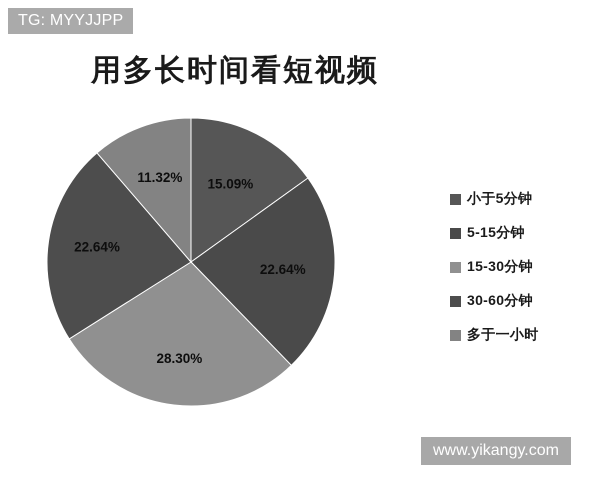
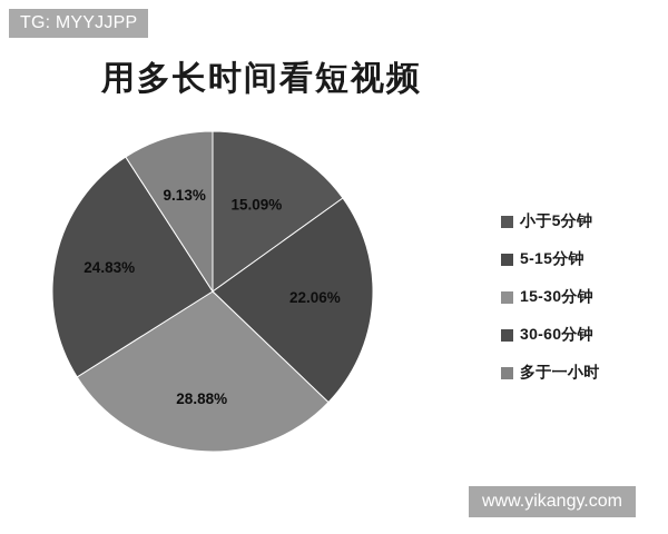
5-15分钟: 22.64% -> 22.06%
15-30分钟: 28.30% -> 28.88%
30-60分钟: 22.64% -> 24.83%
多于一小时: 11.32% -> 9.13%
